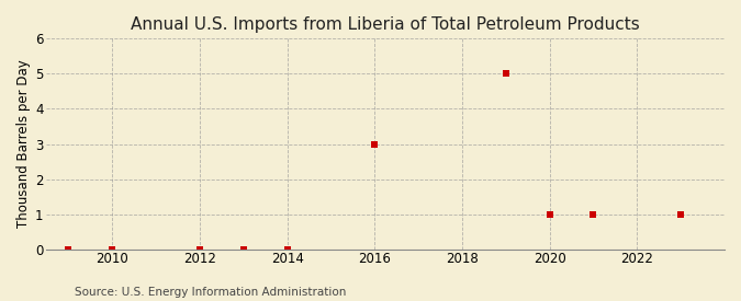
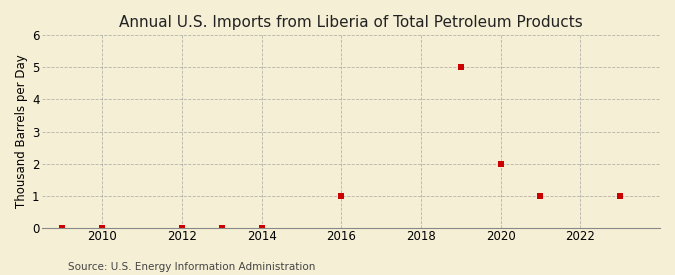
2016: 3 -> 1
2020: 1 -> 2
